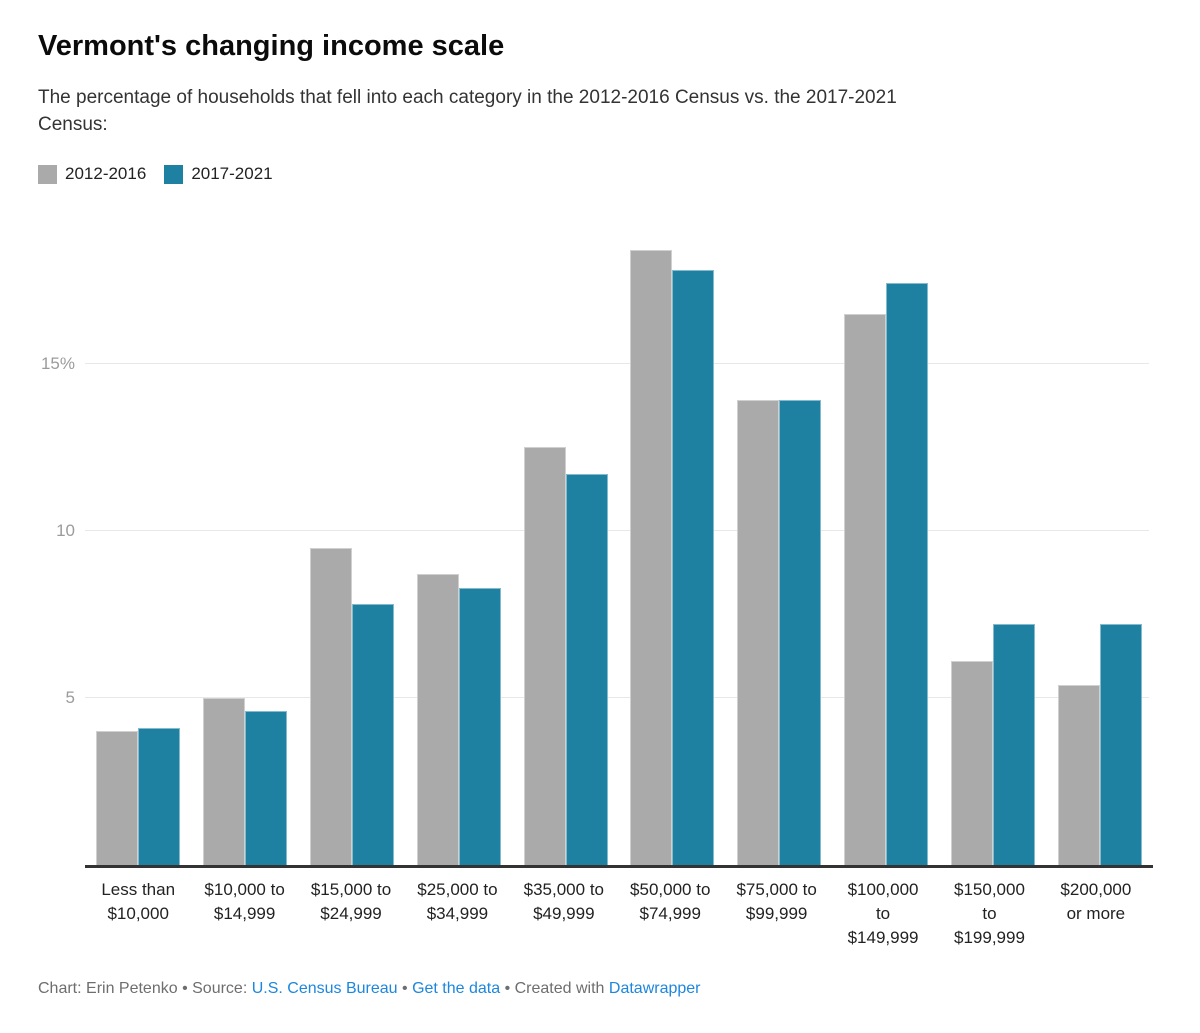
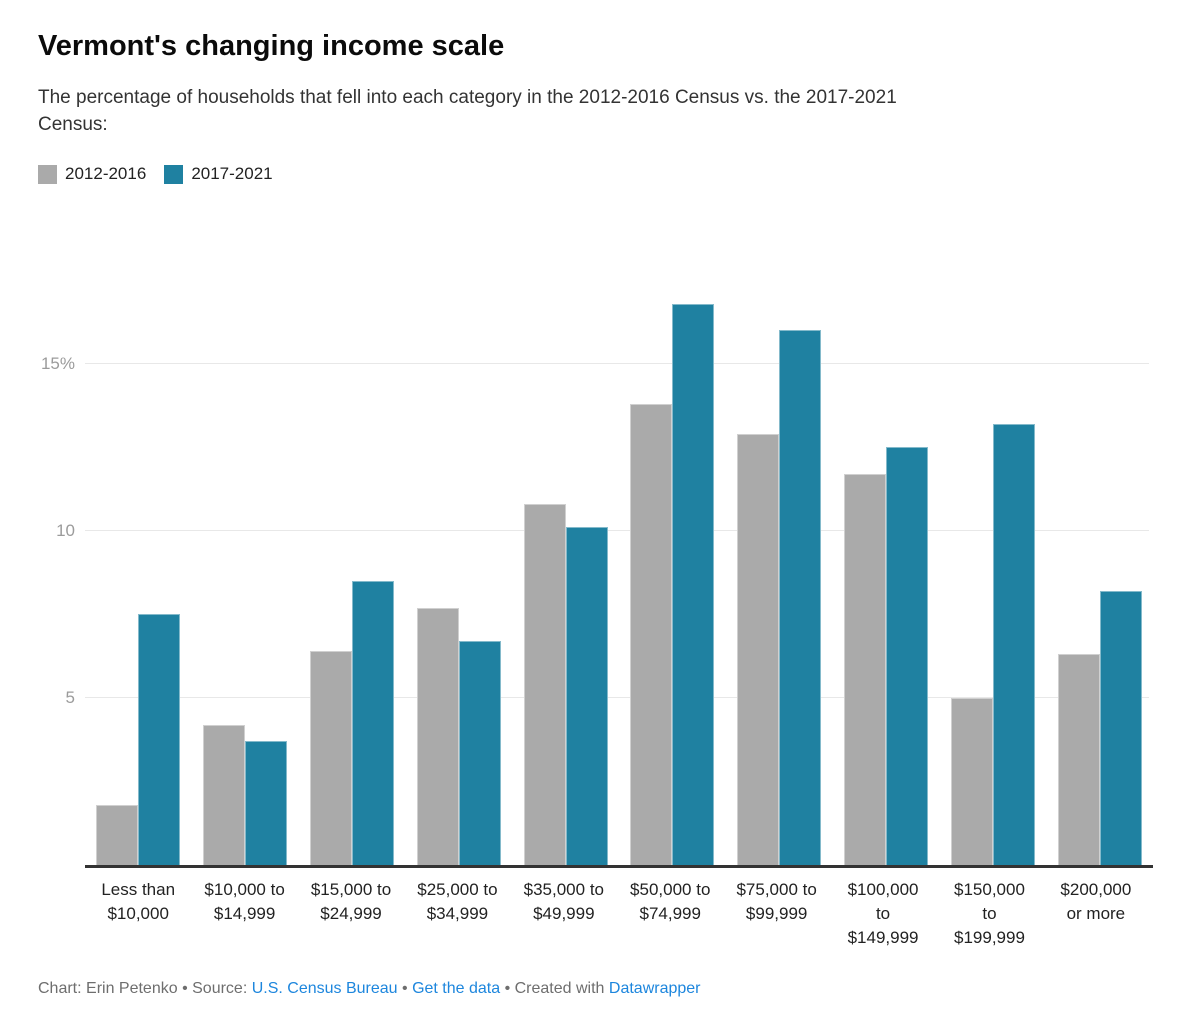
2012-2016/Less than $10,000: 4.0% -> 1.8%
2017-2021/Less than $10,000: 4.1% -> 7.5%
2012-2016/$10,000 to $14,999: 5.0% -> 4.2%
2017-2021/$10,000 to $14,999: 4.6% -> 3.7%
2012-2016/$15,000 to $24,999: 9.5% -> 6.4%
2017-2021/$15,000 to $24,999: 7.8% -> 8.5%
2012-2016/$25,000 to $34,999: 8.7% -> 7.7%
2017-2021/$25,000 to $34,999: 8.3% -> 6.7%
2012-2016/$35,000 to $49,999: 12.5% -> 10.8%
2017-2021/$35,000 to $49,999: 11.7% -> 10.1%
2012-2016/$50,000 to $74,999: 18.4% -> 13.8%
2017-2021/$50,000 to $74,999: 17.8% -> 16.8%
2012-2016/$75,000 to $99,999: 13.9% -> 12.9%
2017-2021/$75,000 to $99,999: 13.9% -> 16.0%
2012-2016/$100,000 to $149,999: 16.5% -> 11.7%
2017-2021/$100,000 to $149,999: 17.4% -> 12.5%
2012-2016/$150,000 to $199,999: 6.1% -> 5.0%
2017-2021/$150,000 to $199,999: 7.2% -> 13.2%
2012-2016/$200,000 or more: 5.4% -> 6.3%
2017-2021/$200,000 or more: 7.2% -> 8.2%
